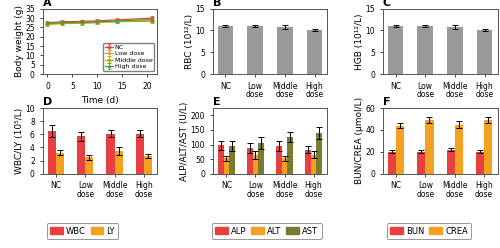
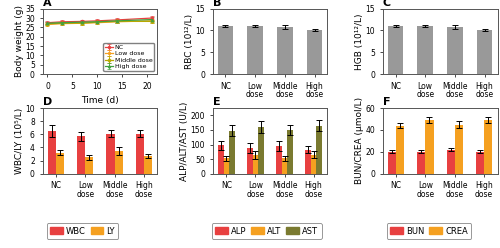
E/AST/NC: 95 -> 148
E/AST/Low dose: 105 -> 160
E/AST/Middle dose: 125 -> 150
E/AST/High dose: 140 -> 165
